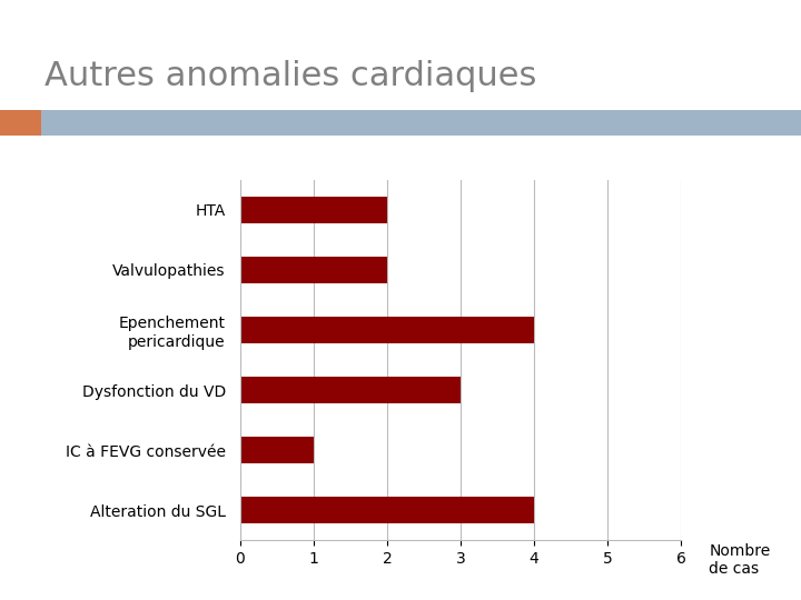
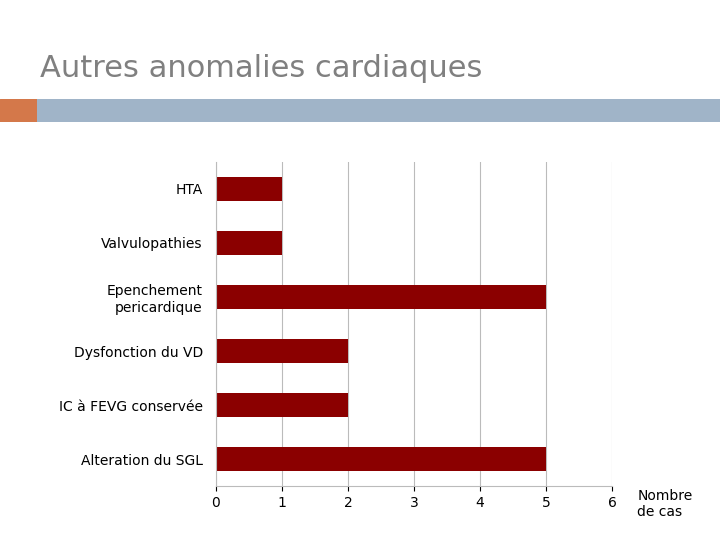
HTA: 2 -> 1
Valvulopathies: 2 -> 1
Epenchement pericardique: 4 -> 5
Dysfonction du VD: 3 -> 2
IC à FEVG conservée: 1 -> 2
Alteration du SGL: 4 -> 5
